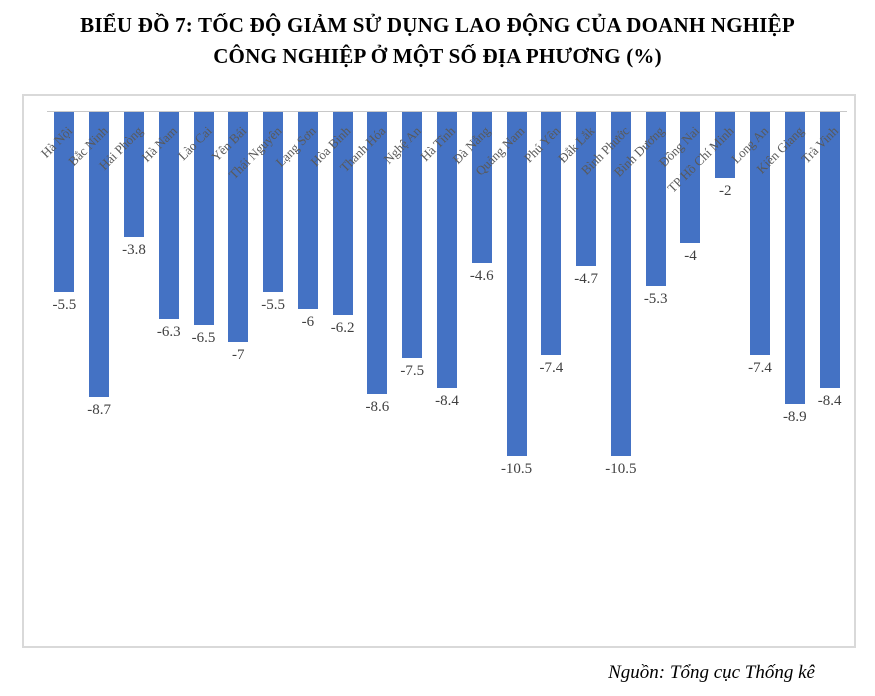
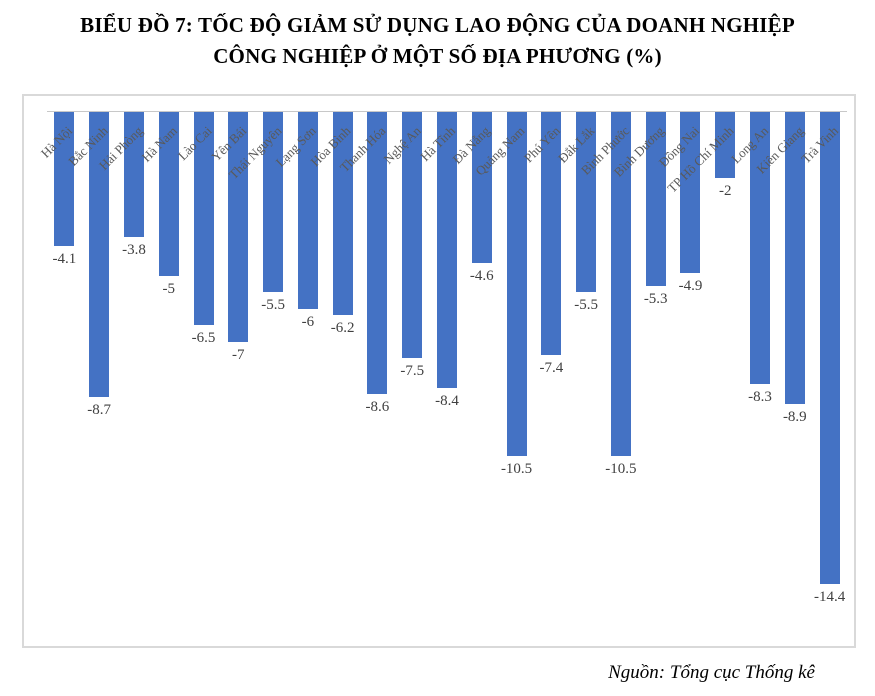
Hà Nội: -5.5 -> -4.1
Hà Nam: -6.3 -> -5
Đắk Lắk: -4.7 -> -5.5
Đồng Nai: -4 -> -4.9
Long An: -7.4 -> -8.3
Trà Vinh: -8.4 -> -14.4
